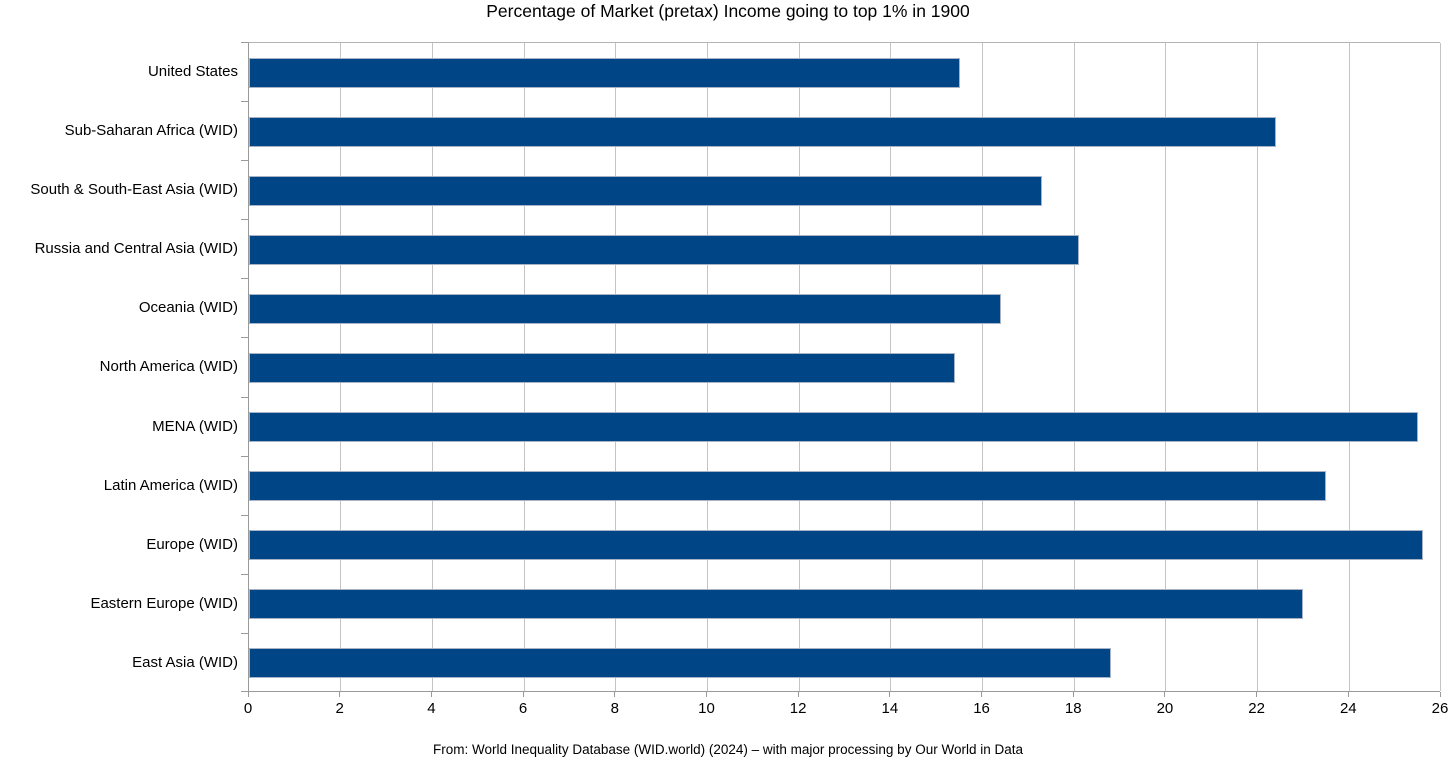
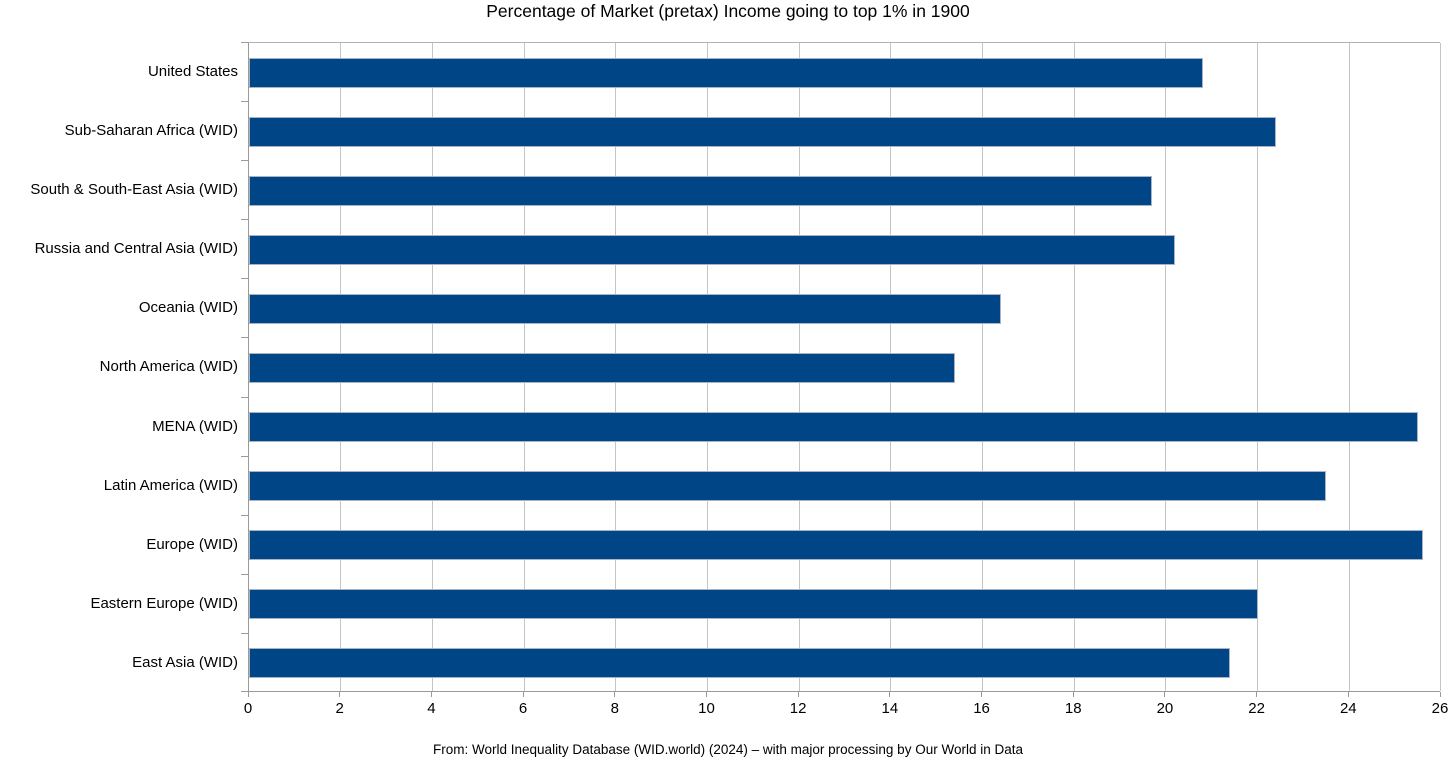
United States: 15.5 -> 20.8
South & South-East Asia (WID): 17.3 -> 19.7
Russia and Central Asia (WID): 18.1 -> 20.2
Eastern Europe (WID): 23.0 -> 22.0
East Asia (WID): 18.8 -> 21.4
